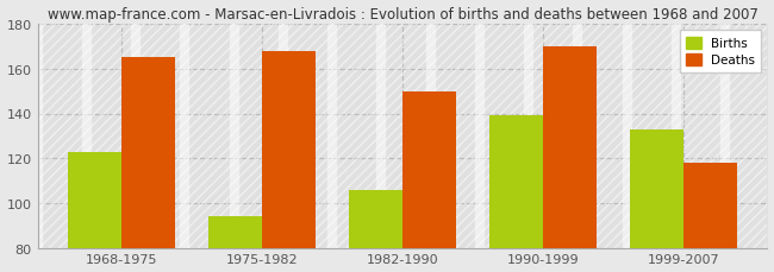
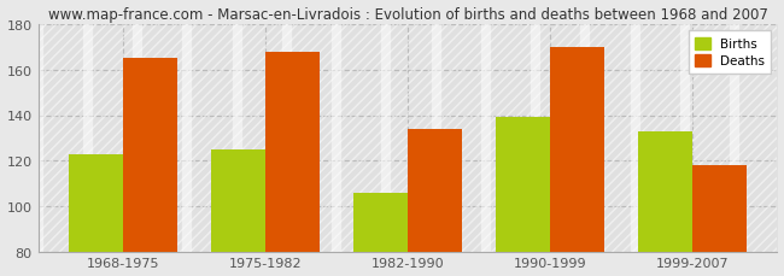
Births/1975-1982: 94 -> 125
Deaths/1982-1990: 150 -> 134
